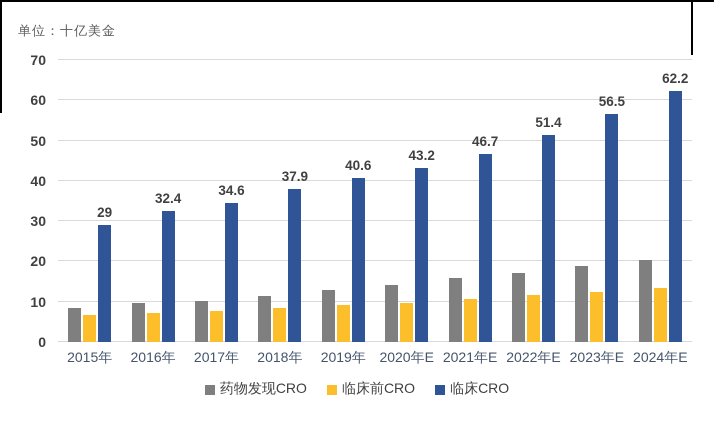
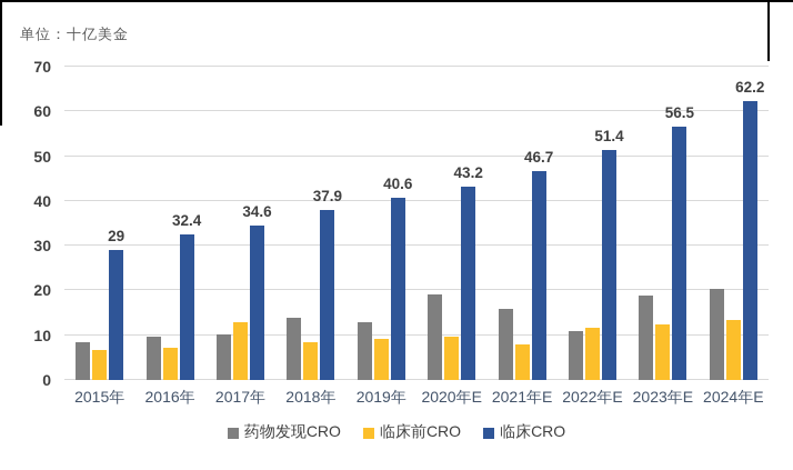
临床前CRO/2017年: 8 -> 13
药物发现CRO/2018年: 12 -> 14
药物发现CRO/2020年E: 14 -> 19
临床前CRO/2021年E: 11 -> 8
药物发现CRO/2022年E: 17 -> 11
